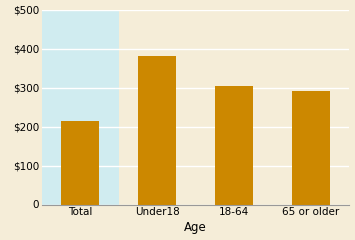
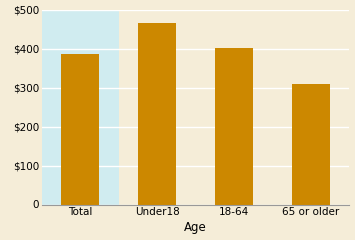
Total: $215 -> $385
Under18: $380 -> $465
18-64: $305 -> $401
65 or older: $290 -> $308
